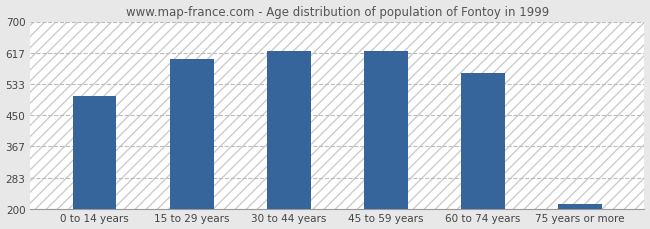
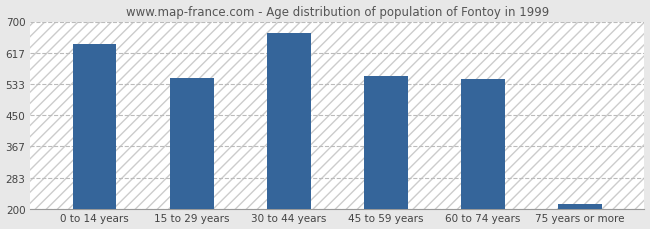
0 to 14 years: 500 -> 640
15 to 29 years: 600 -> 550
30 to 44 years: 622 -> 670
45 to 59 years: 621 -> 555
60 to 74 years: 563 -> 545
